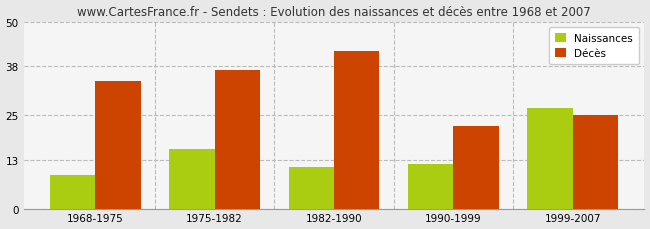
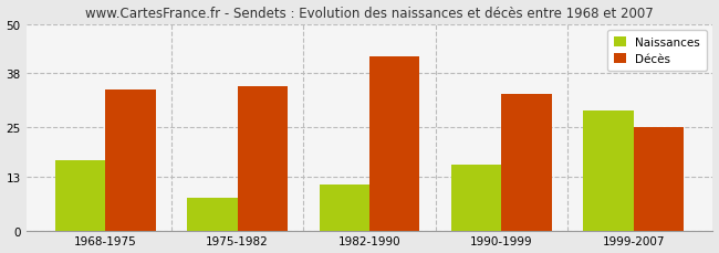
Naissances/1968-1975: 9 -> 17
Naissances/1975-1982: 16 -> 8
Décès/1975-1982: 37 -> 35
Naissances/1990-1999: 12 -> 16
Décès/1990-1999: 22 -> 33
Naissances/1999-2007: 27 -> 29
